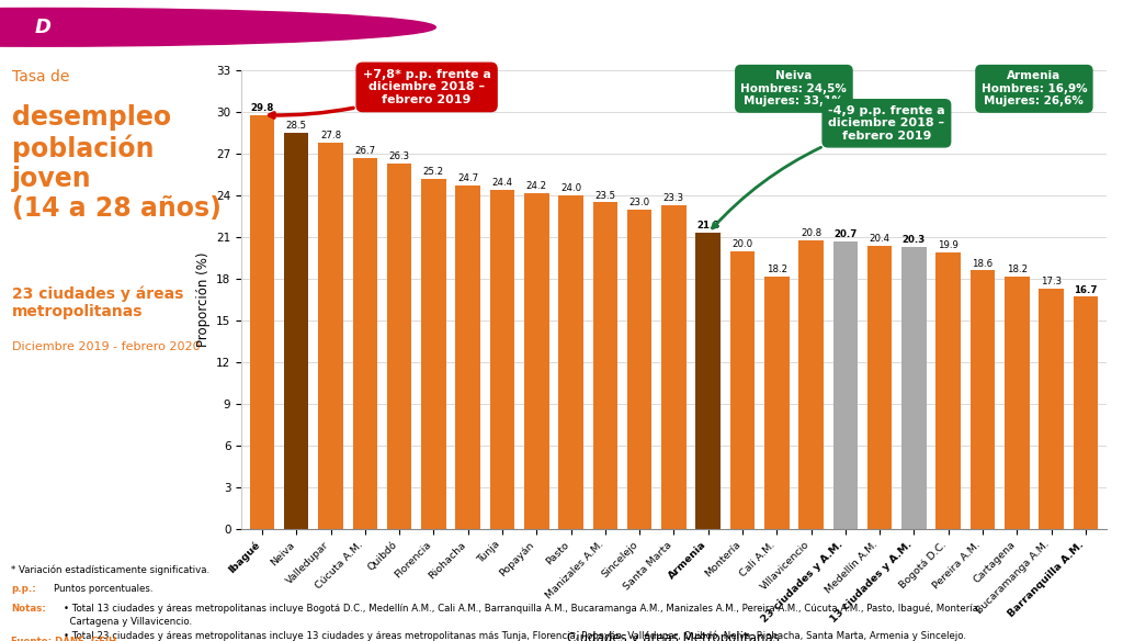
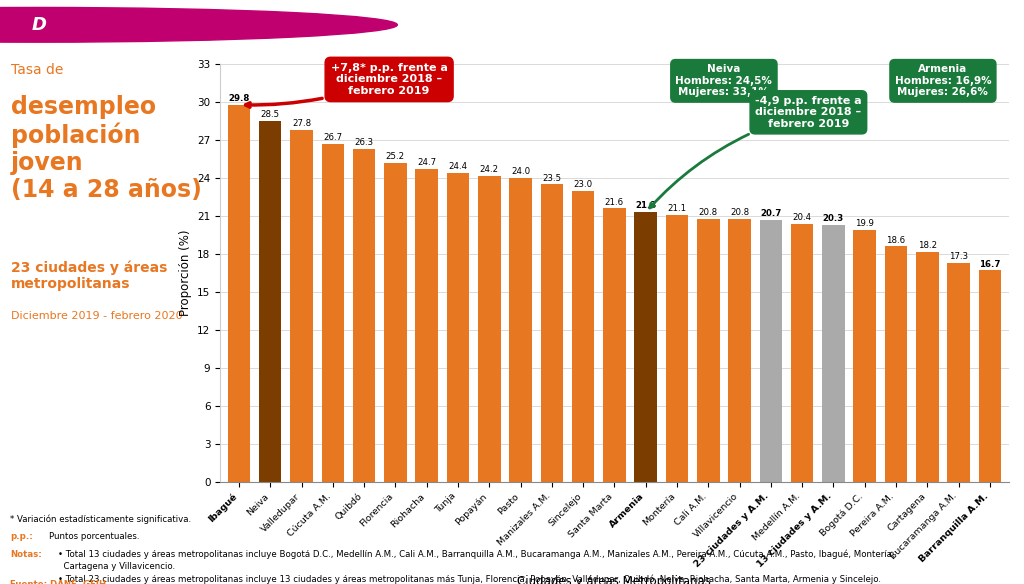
Santa Marta: 23.3 -> 21.6
Montería: 20.0 -> 21.1
Cali A.M.: 18.2 -> 20.8
